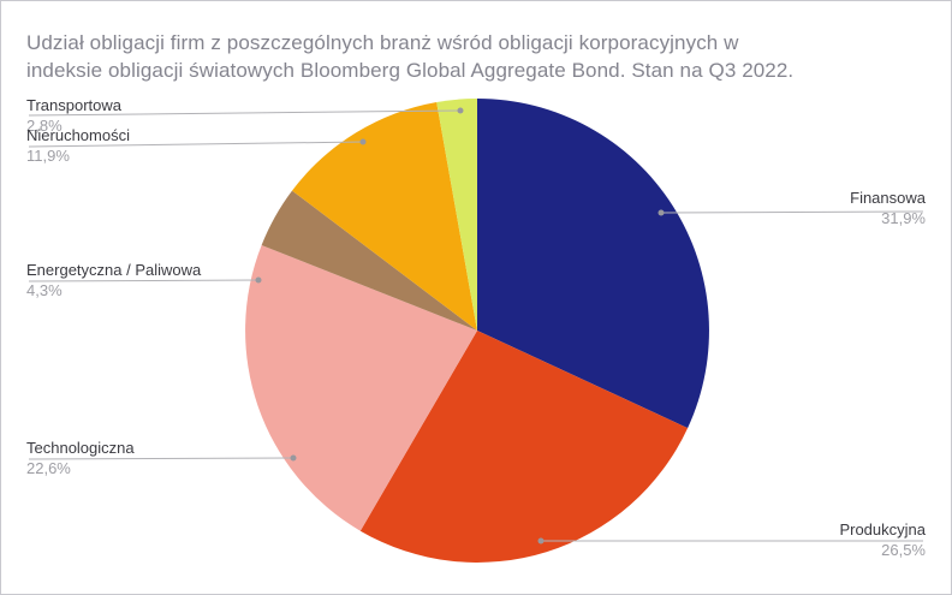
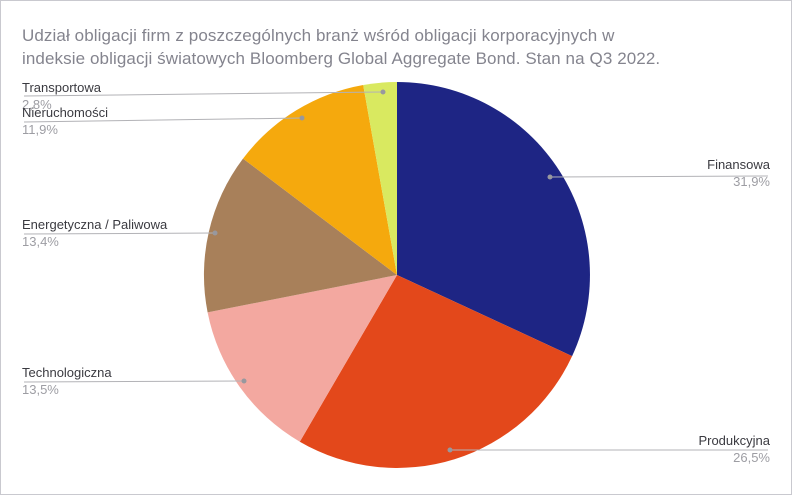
Technologiczna: 22,6% -> 13,5%
Energetyczna / Paliwowa: 4,3% -> 13,4%
